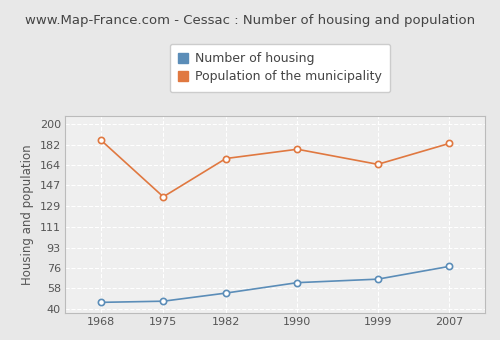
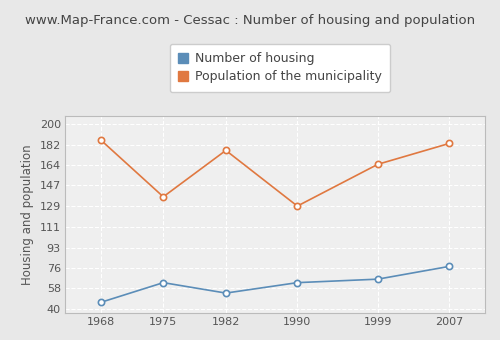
Number of housing/1975: 47 -> 63
Population of the municipality/1982: 170 -> 177
Population of the municipality/1990: 178 -> 129
